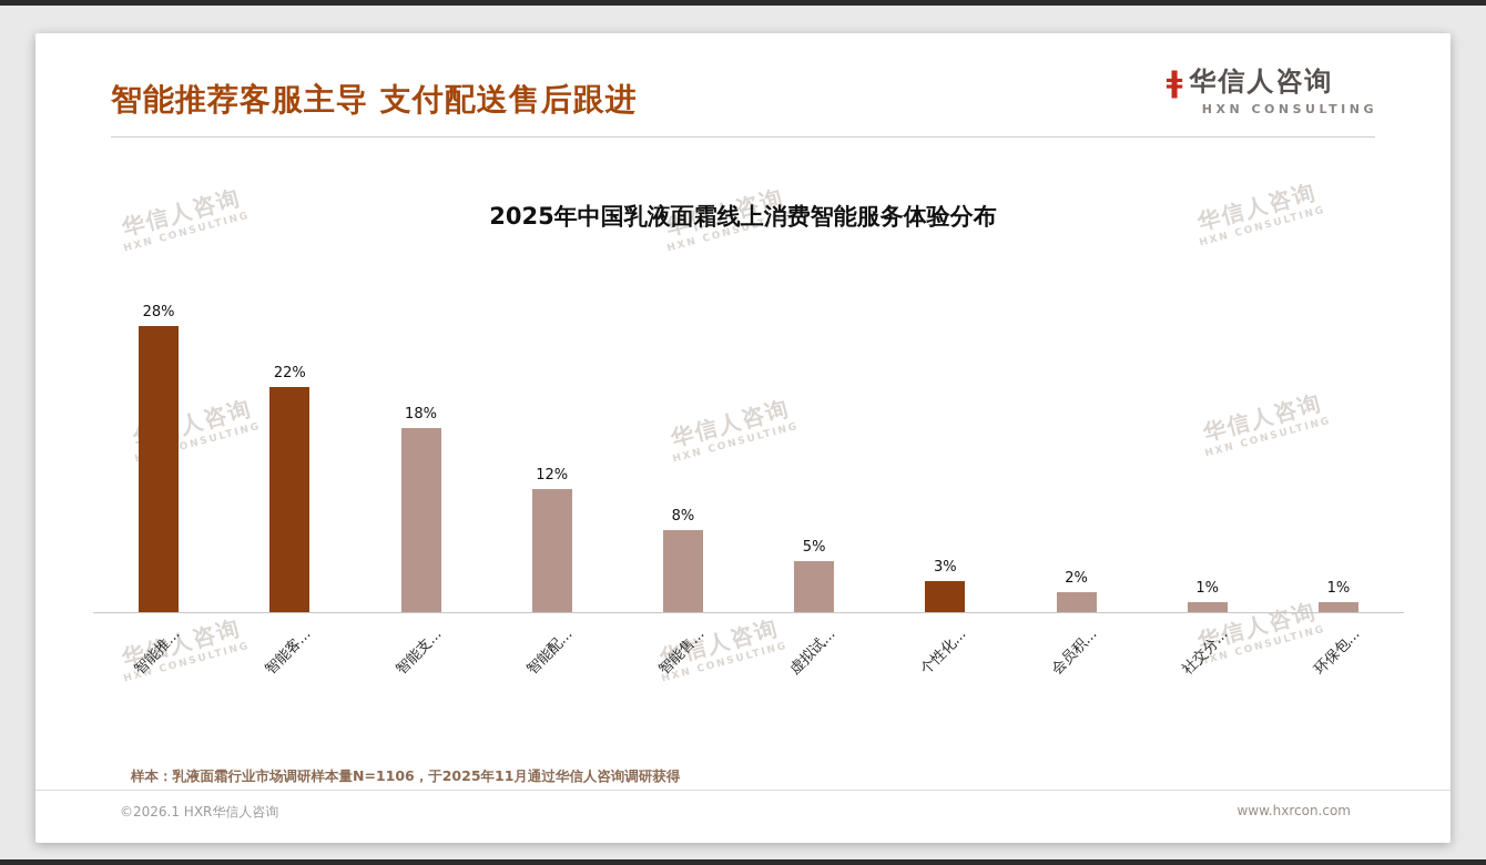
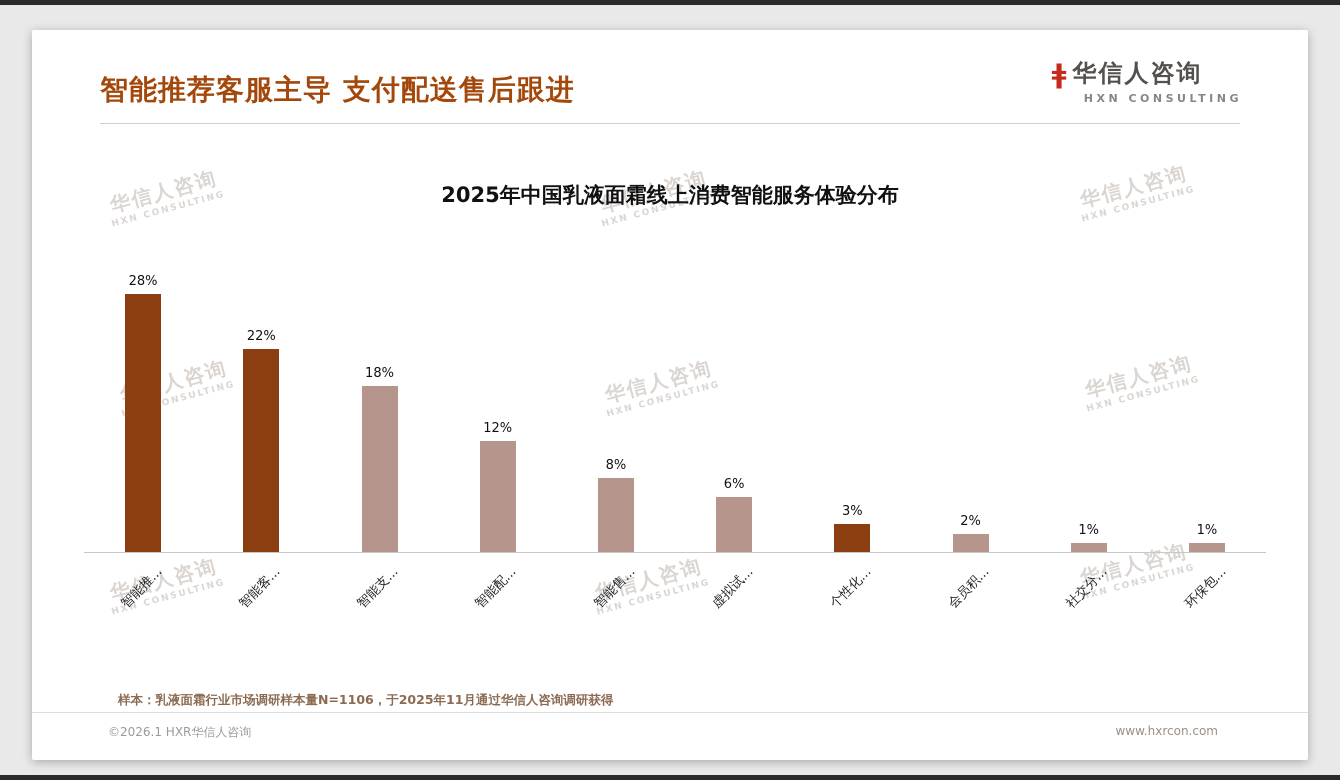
虚拟试...: 5% -> 6%
